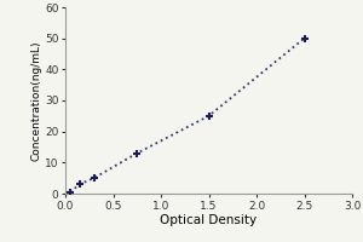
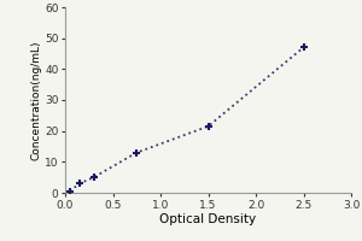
1.5: 25.0 -> 21.5
2.5: 50.0 -> 47.0
